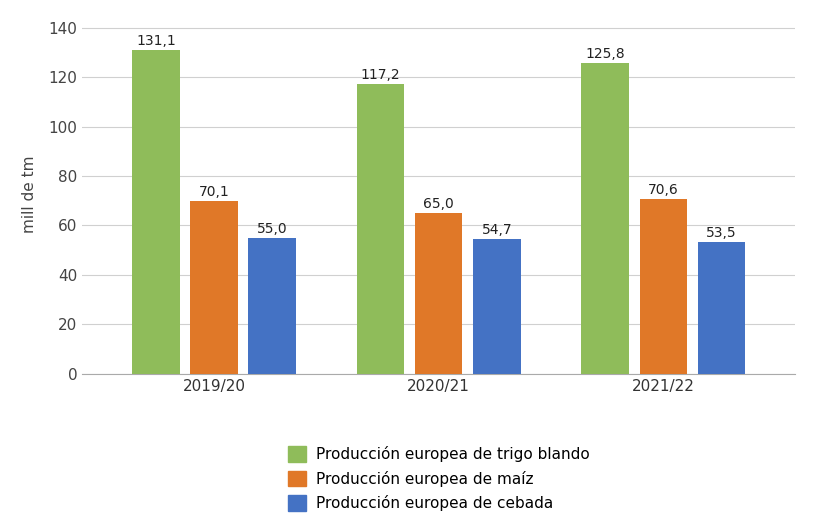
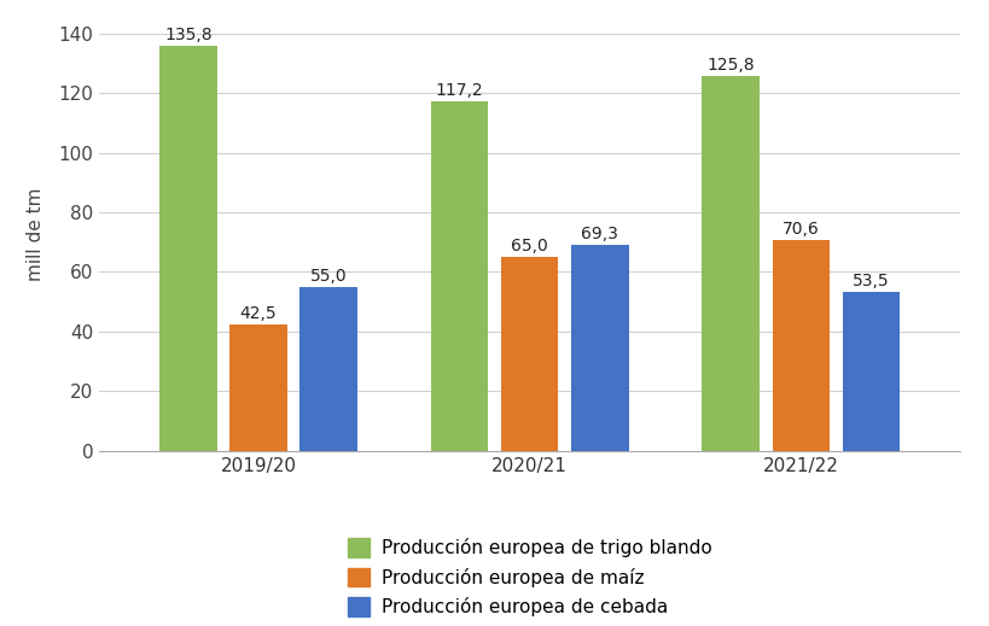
Producción europea de trigo blando/2019/20: 131,1 -> 135,8
Producción europea de maíz/2019/20: 70,1 -> 42,5
Producción europea de cebada/2020/21: 54,7 -> 69,3
